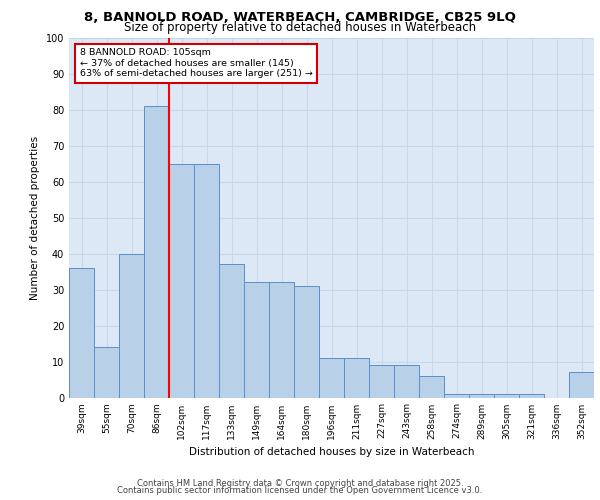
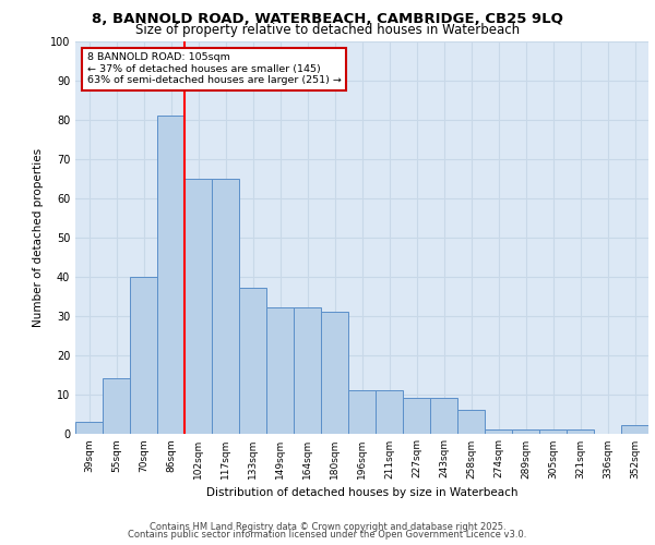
39sqm: 36 -> 3
352sqm: 7 -> 2
